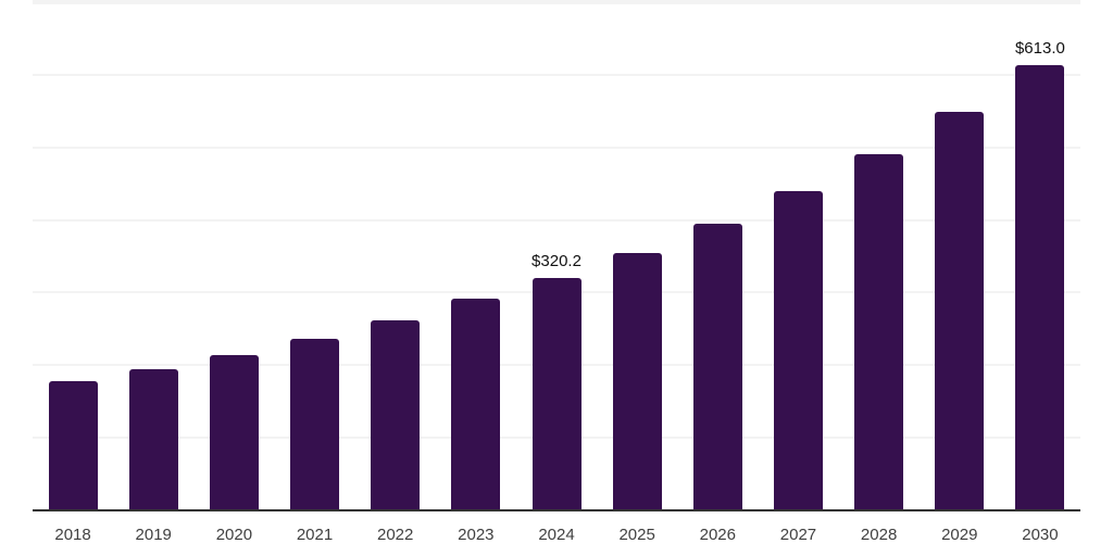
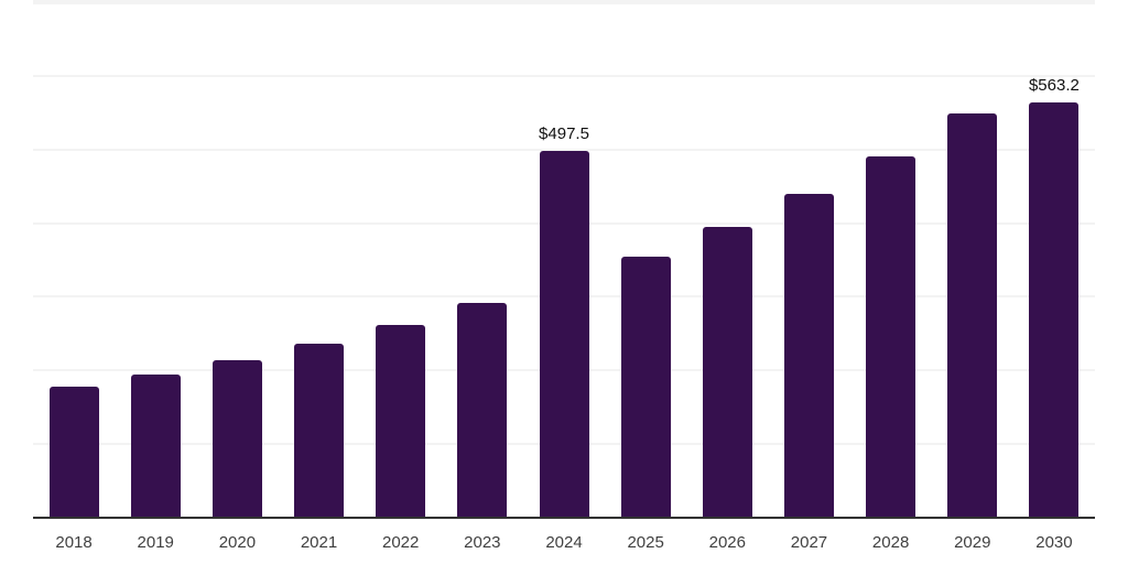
2024: $320.2 -> $497.5
2030: $613.0 -> $563.2
